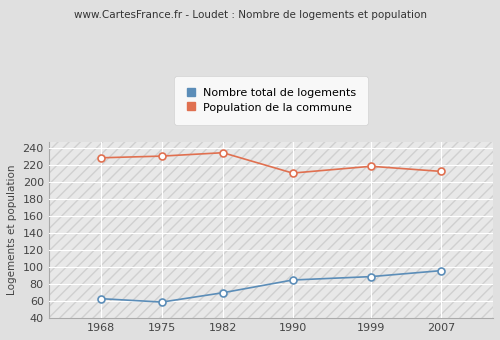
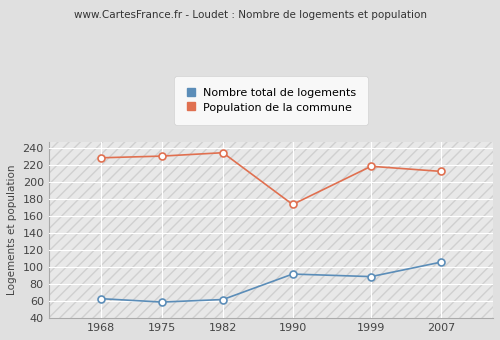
Nombre total de logements/1982: 70 -> 62
Nombre total de logements/1990: 85 -> 92
Population de la commune/1990: 211 -> 174
Nombre total de logements/2007: 96 -> 106
